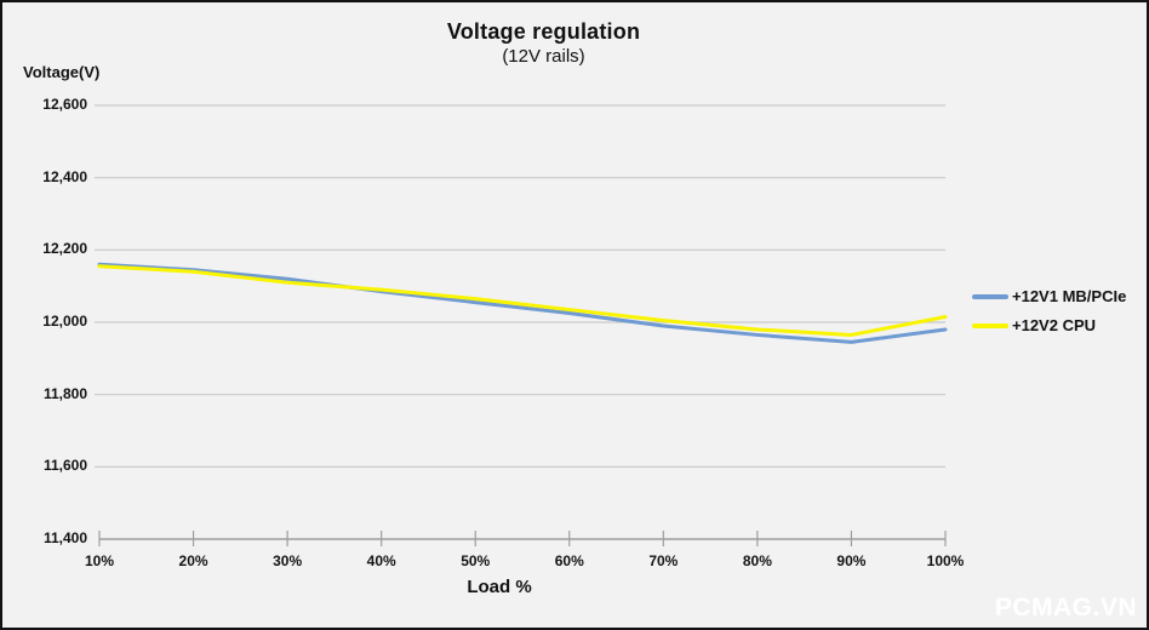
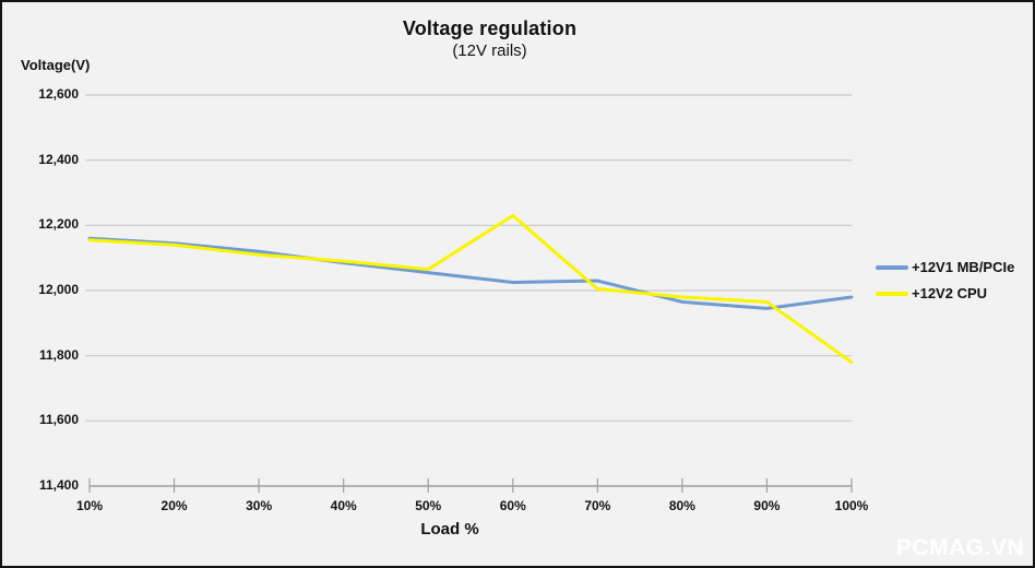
+12V2 CPU/60%: 12040 -> 12230
+12V1 MB/PCIe/70%: 11990 -> 12030
+12V2 CPU/100%: 12020 -> 11780
